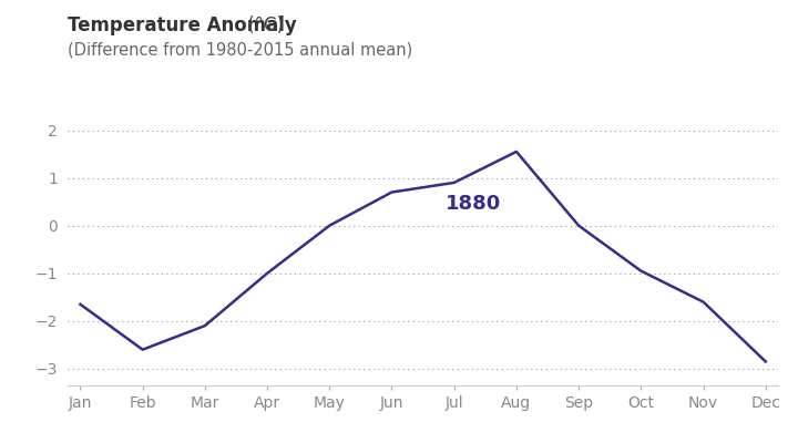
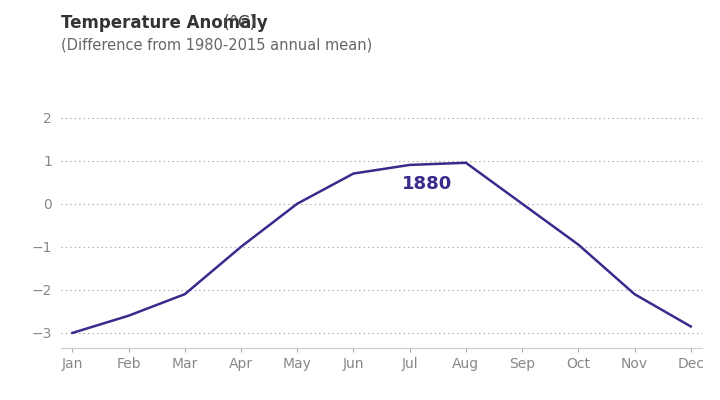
Jan: -1.65 -> -3.00
Aug: 1.55 -> 0.95
Nov: -1.60 -> -2.10
